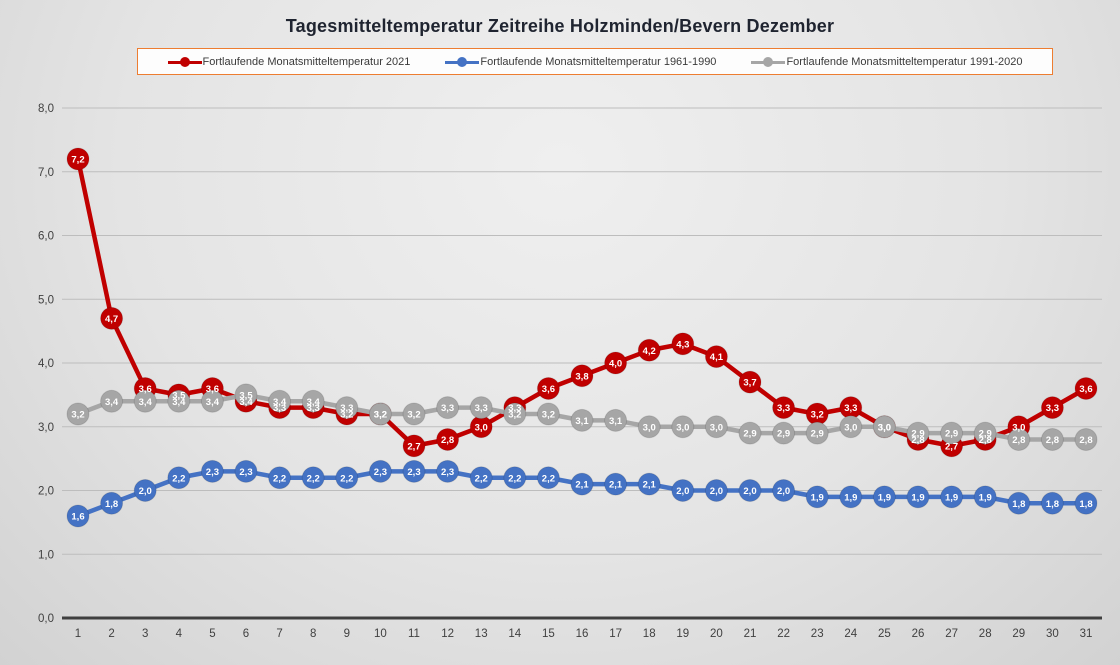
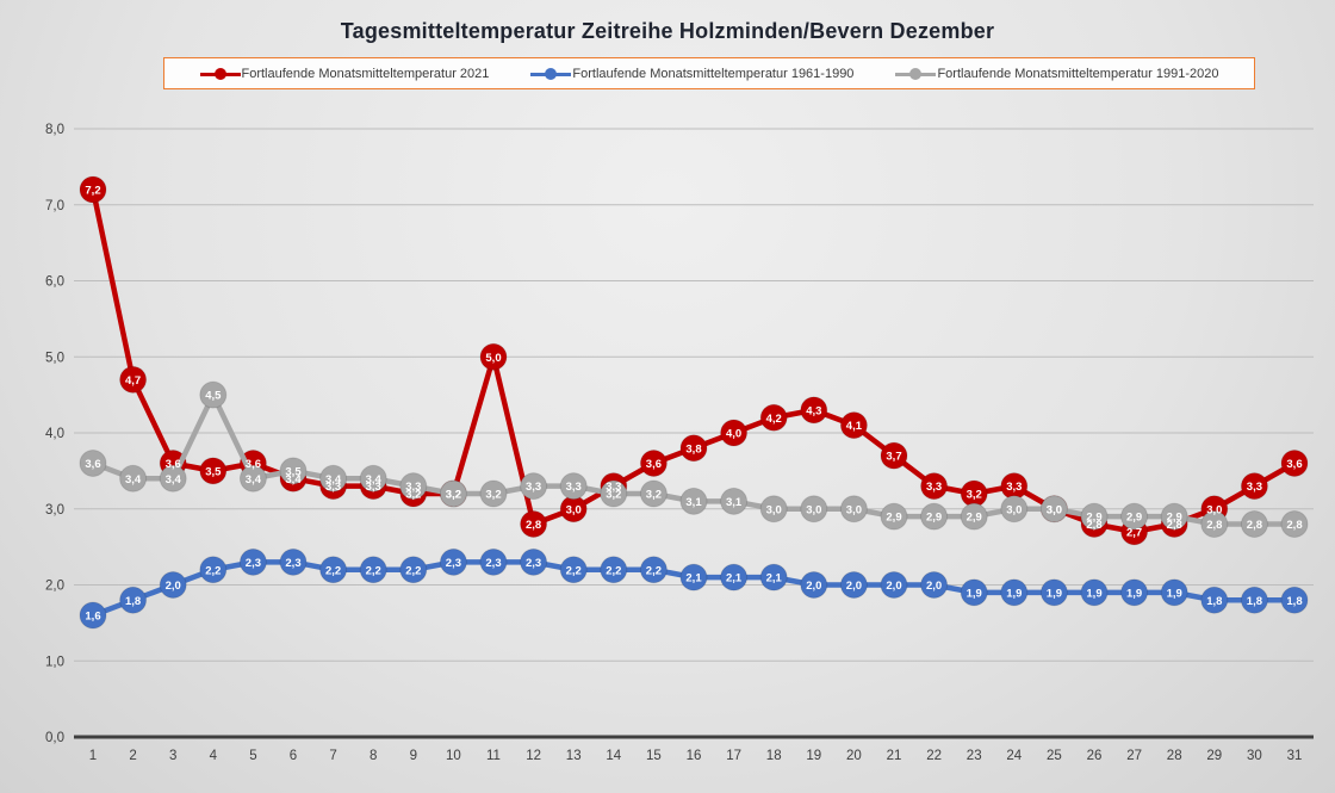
Fortlaufende Monatsmitteltemperatur 1991-2020/1: 3,2 -> 3,6
Fortlaufende Monatsmitteltemperatur 1991-2020/4: 3,4 -> 4,5
Fortlaufende Monatsmitteltemperatur 2021/11: 2,7 -> 5,0
